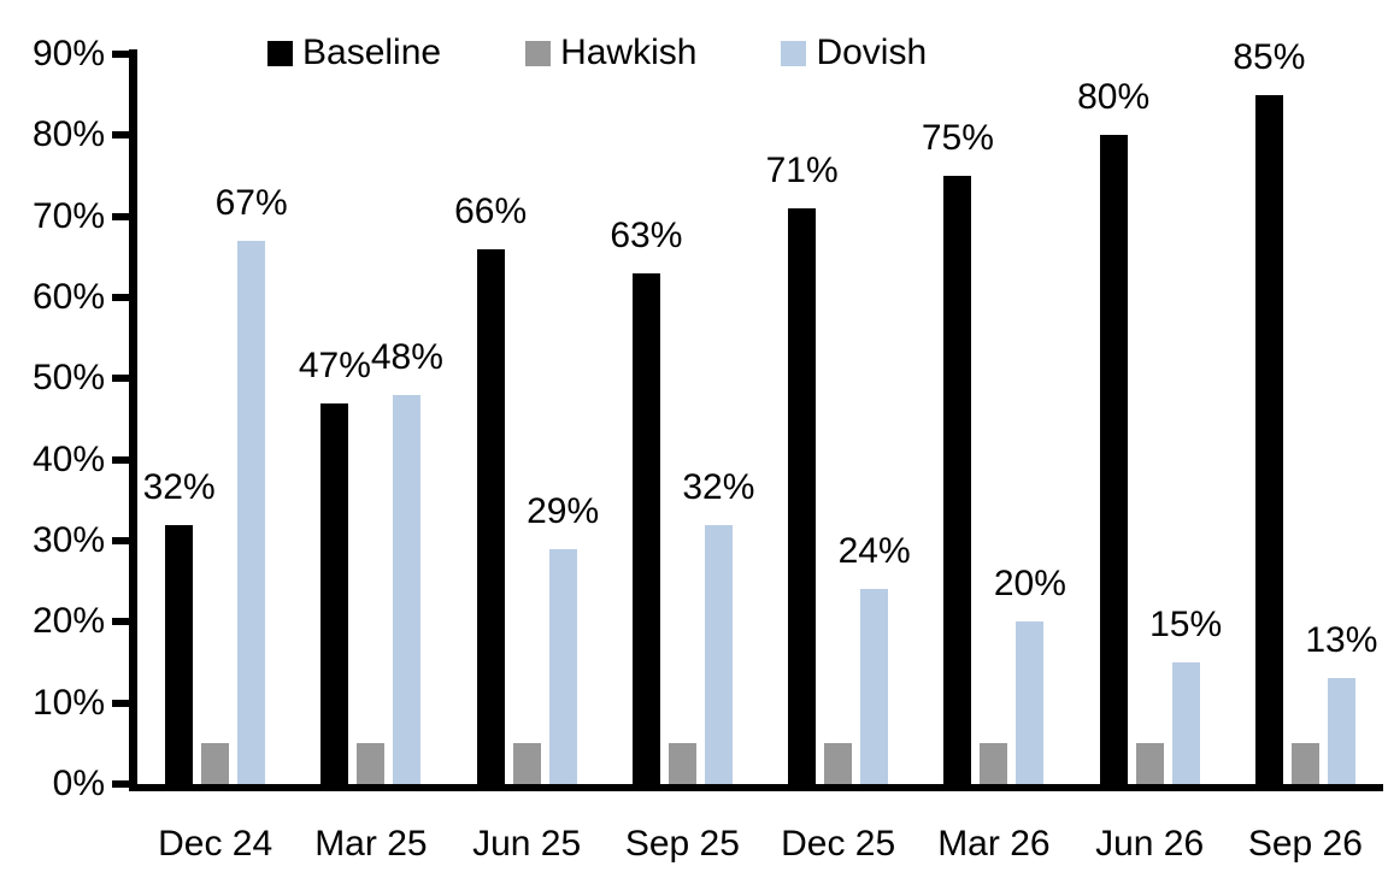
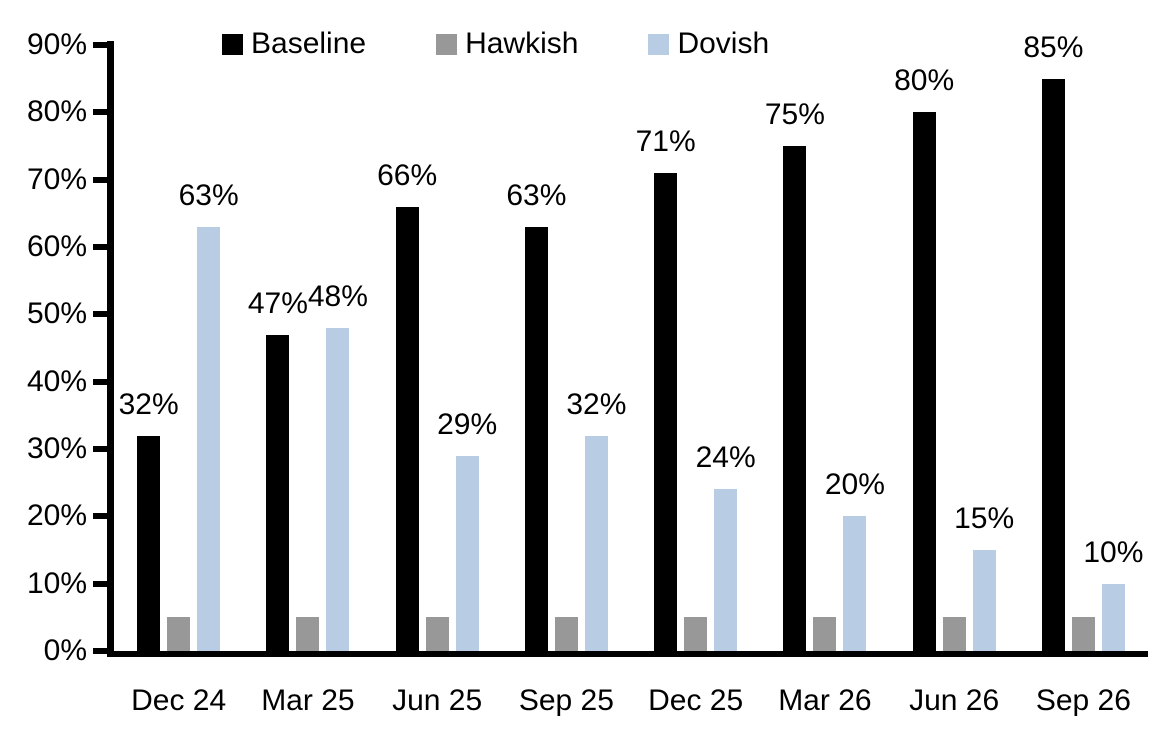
Dovish/Dec 24: 67% -> 63%
Dovish/Sep 26: 13% -> 10%
